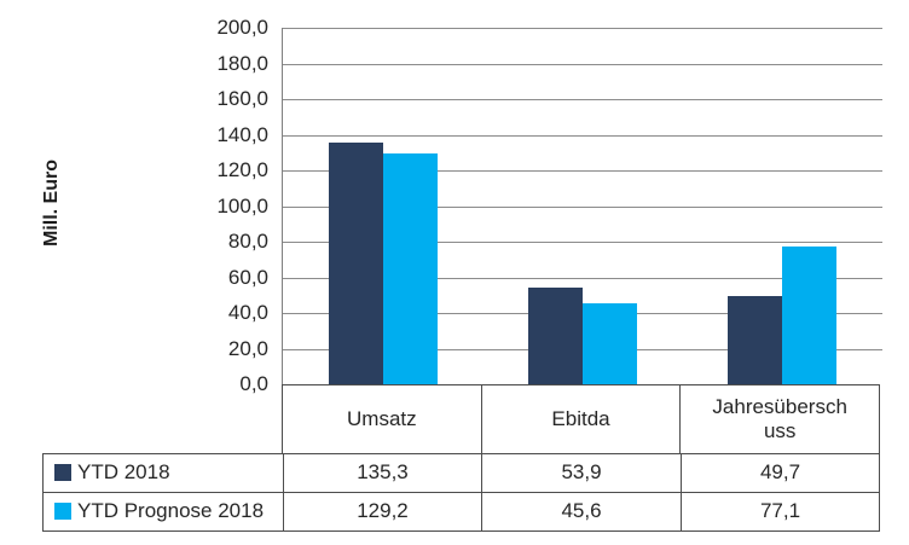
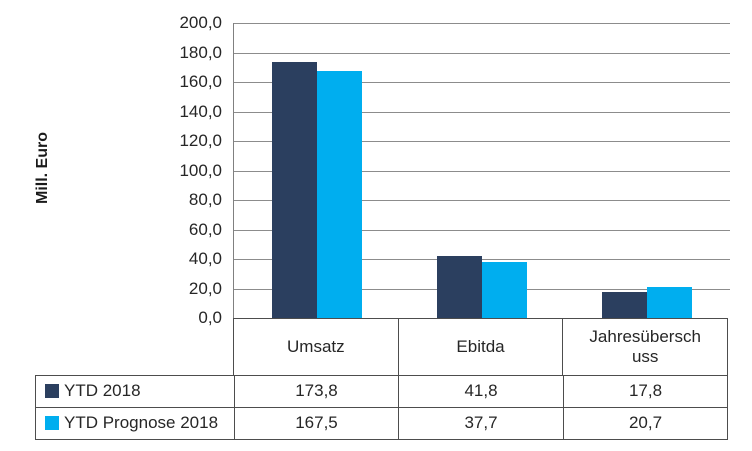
YTD 2018/Umsatz: 135,3 -> 173,8
YTD Prognose 2018/Umsatz: 129,2 -> 167,5
YTD 2018/Ebitda: 53,9 -> 41,8
YTD Prognose 2018/Ebitda: 45,6 -> 37,7
YTD 2018/Jahresüberschuss: 49,7 -> 17,8
YTD Prognose 2018/Jahresüberschuss: 77,1 -> 20,7
